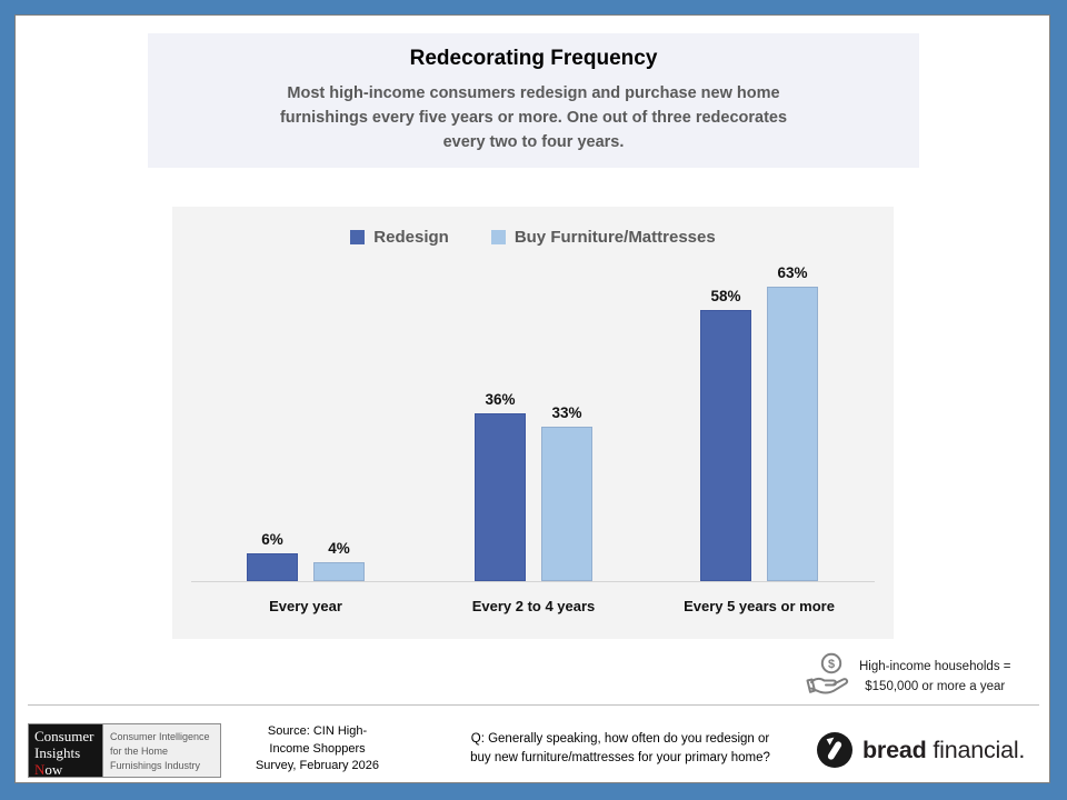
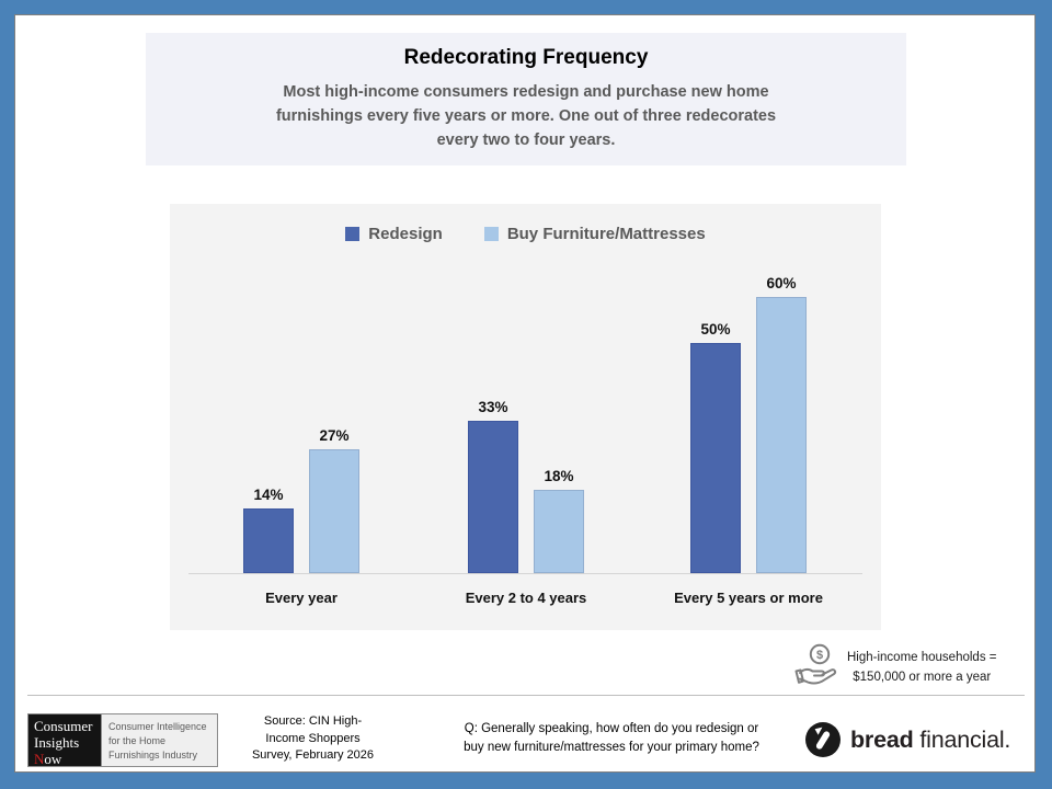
Redesign/Every year: 6% -> 14%
Buy Furniture/Mattresses/Every year: 4% -> 27%
Redesign/Every 2 to 4 years: 36% -> 33%
Buy Furniture/Mattresses/Every 2 to 4 years: 33% -> 18%
Redesign/Every 5 years or more: 58% -> 50%
Buy Furniture/Mattresses/Every 5 years or more: 63% -> 60%
